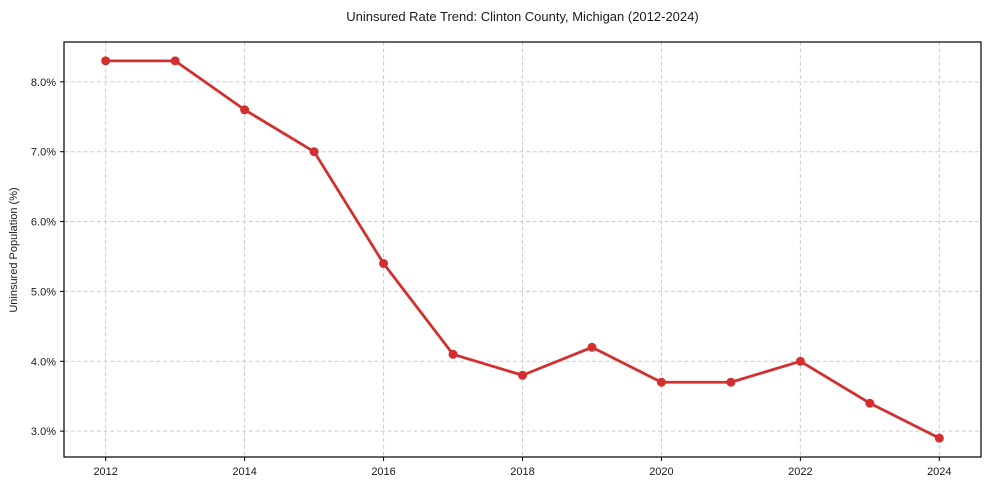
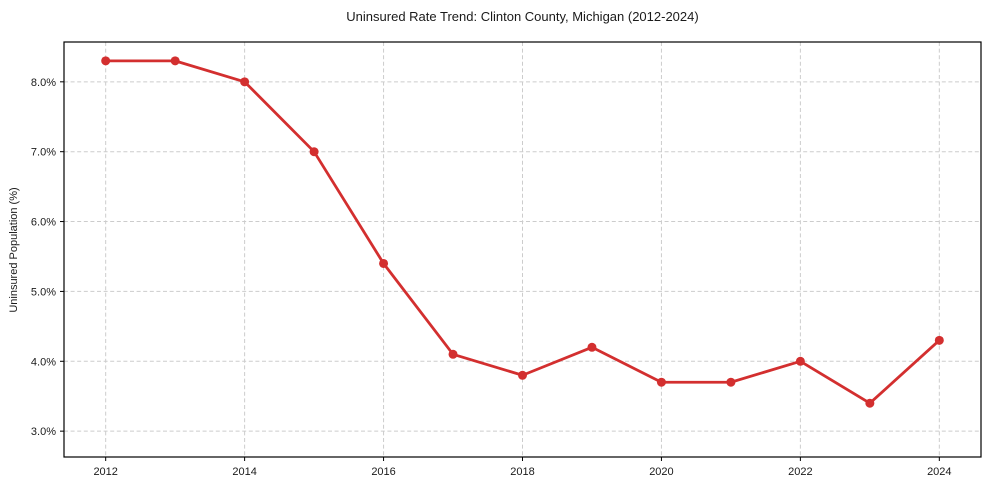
2014: 7.6% -> 8.0%
2024: 2.9% -> 4.3%
